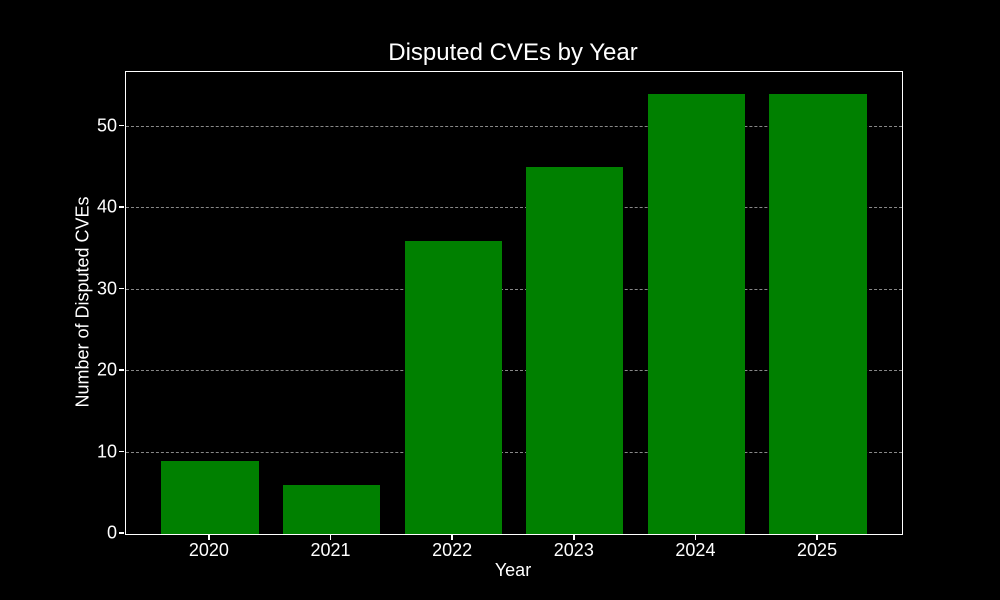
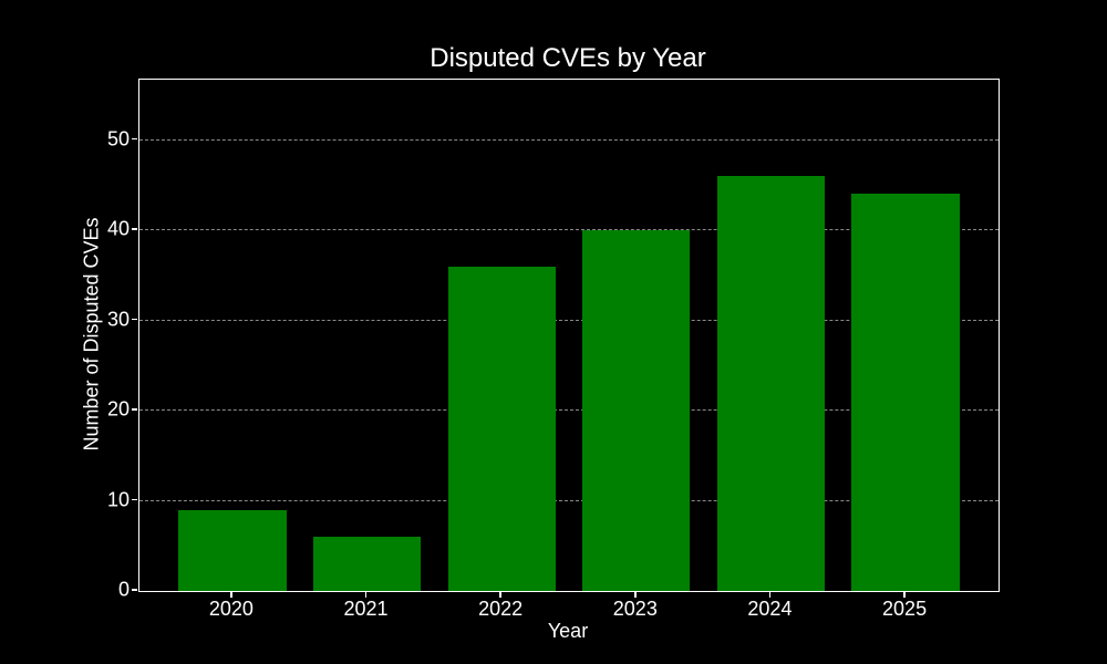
2023: 45 -> 40
2024: 54 -> 46
2025: 54 -> 44
